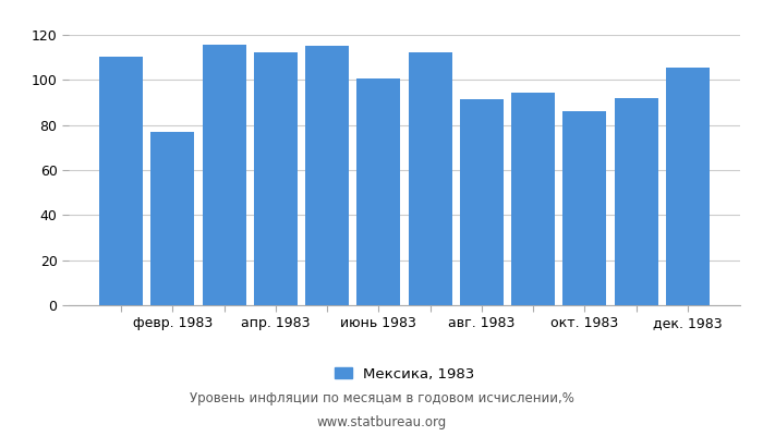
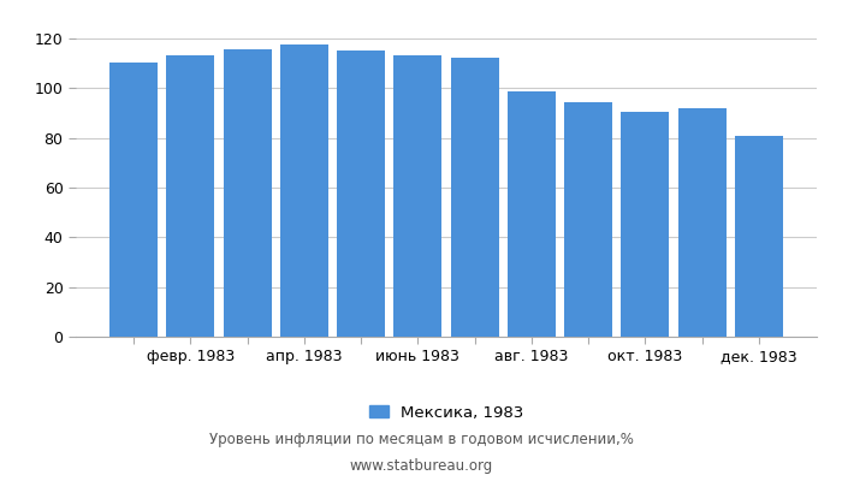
февр. 1983: 77.0 -> 113.0
апр. 1983: 112.5 -> 117.5
июнь 1983: 100.5 -> 113.0
авг. 1983: 91.5 -> 98.8
окт. 1983: 86.0 -> 90.7
дек. 1983: 105.5 -> 80.8
